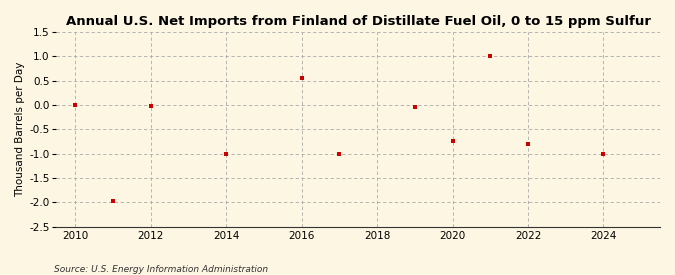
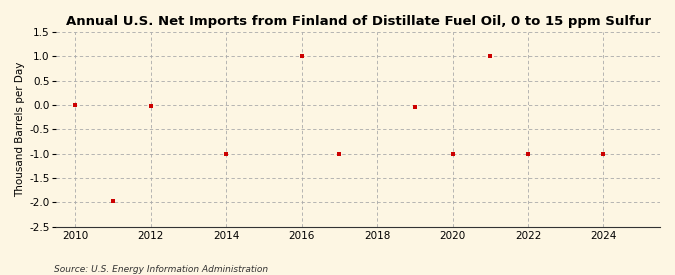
2016: 0.55 -> 1.00
2020: -0.75 -> -1.00
2022: -0.80 -> -1.00
